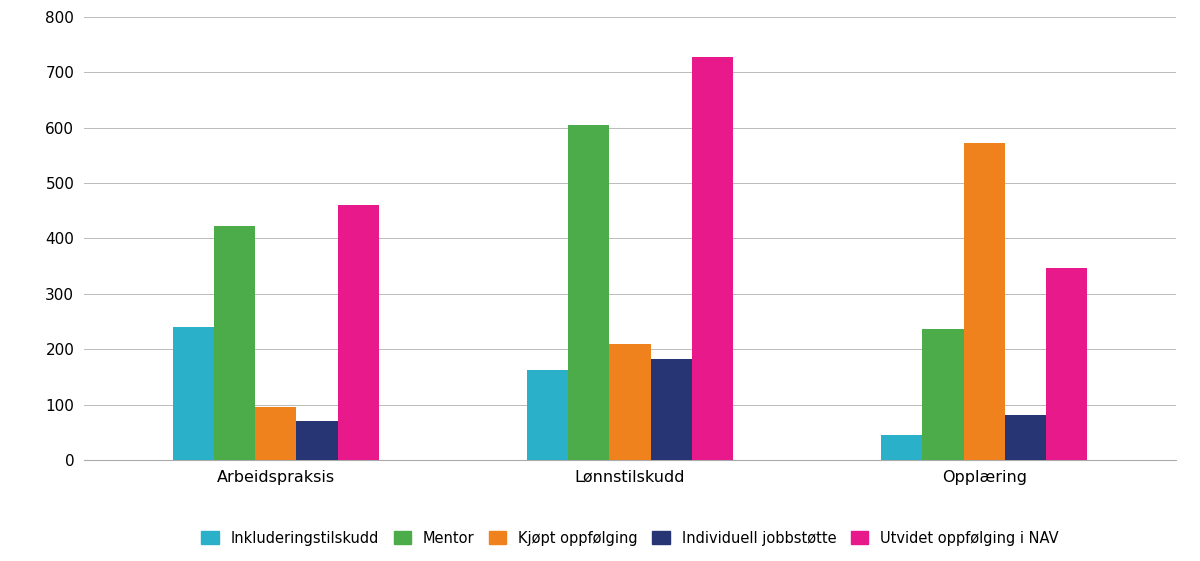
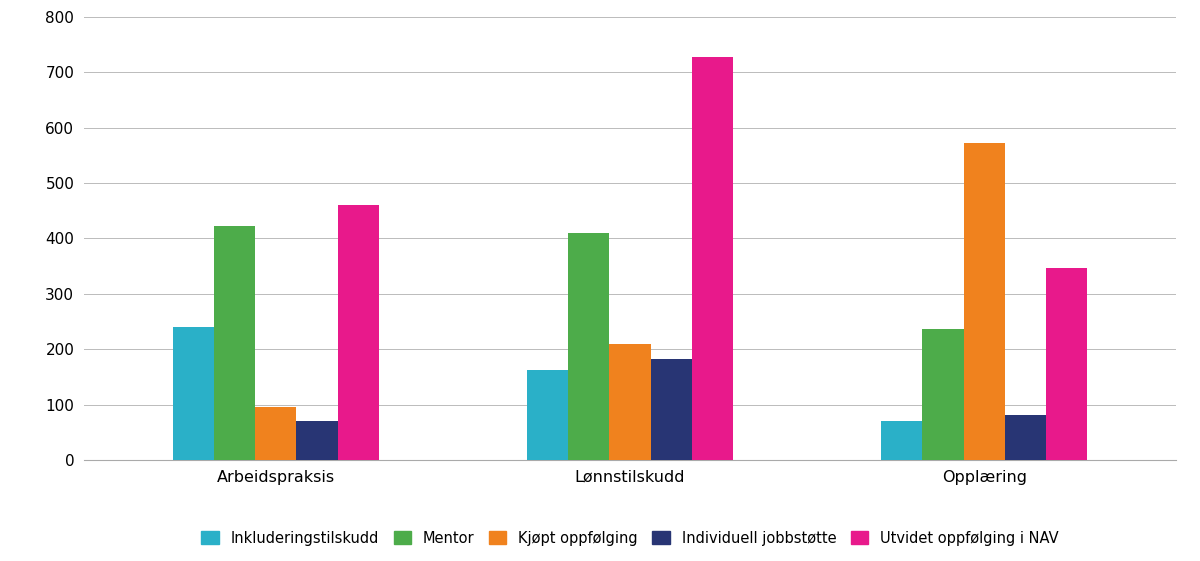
Mentor/Lønnstilskudd: 604 -> 410
Inkluderingstilskudd/Opplæring: 46 -> 70
